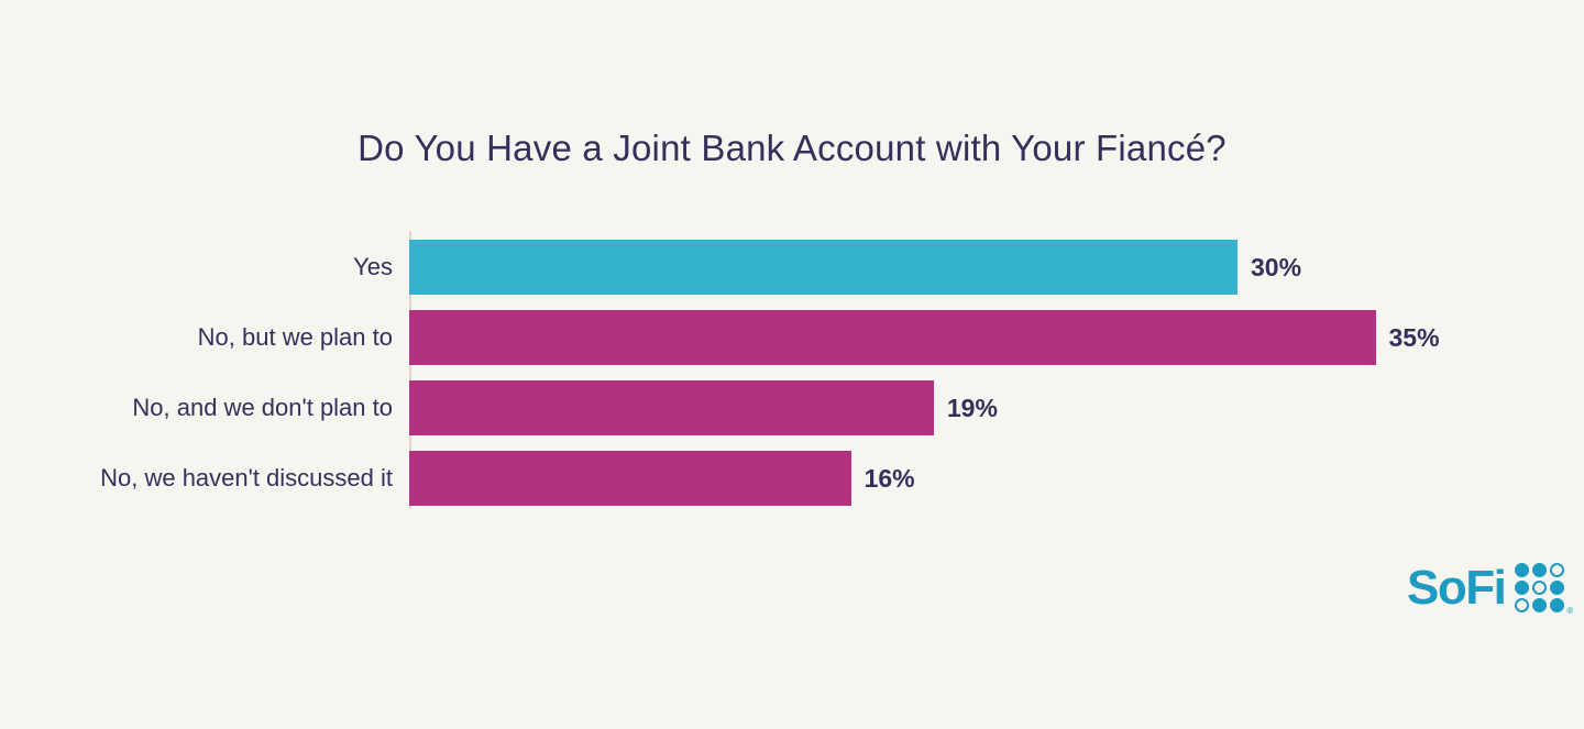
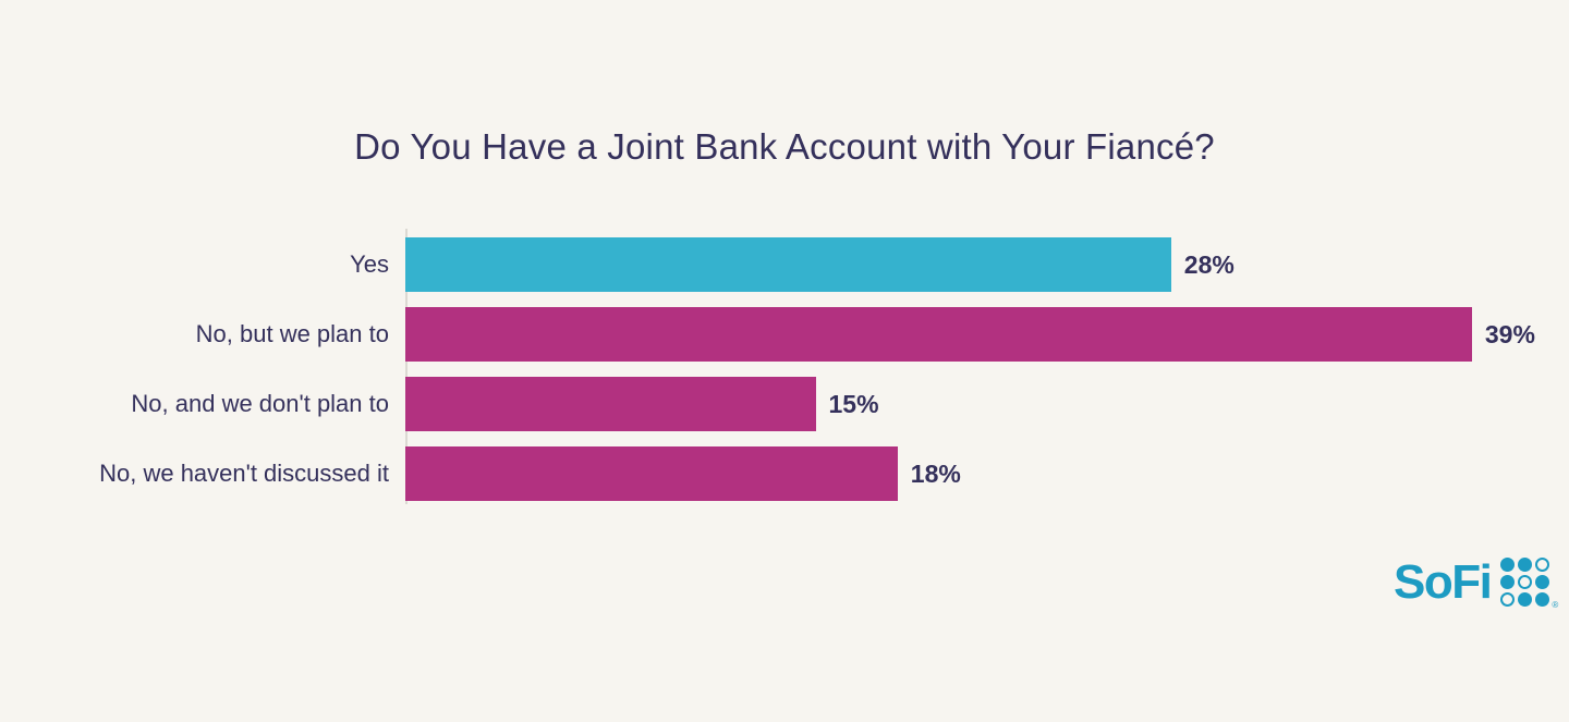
Yes: 30% -> 28%
No, but we plan to: 35% -> 39%
No, and we don't plan to: 19% -> 15%
No, we haven't discussed it: 16% -> 18%
